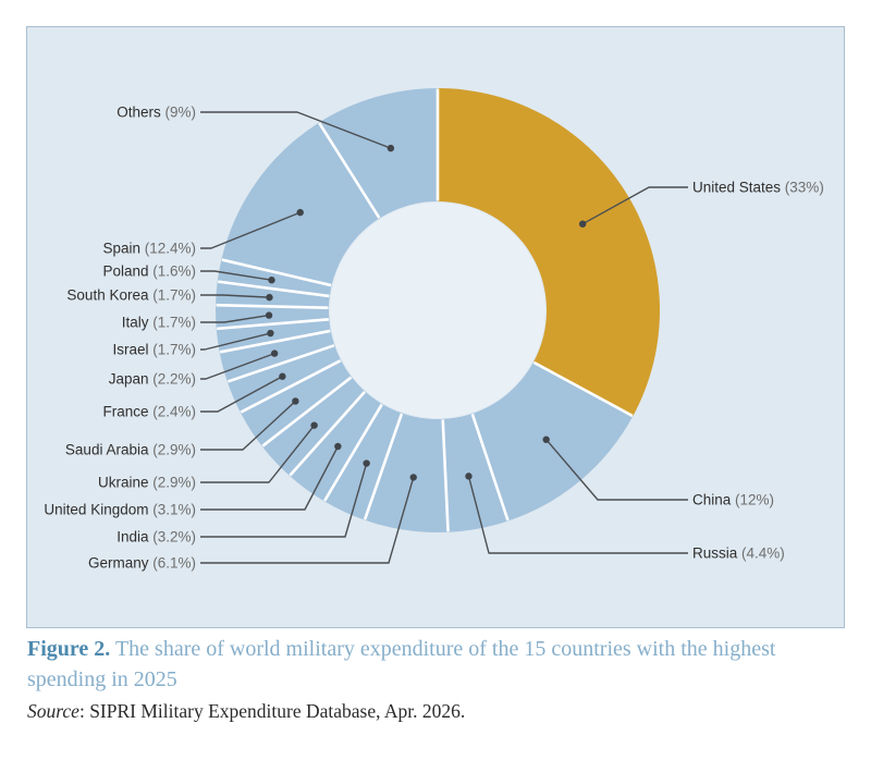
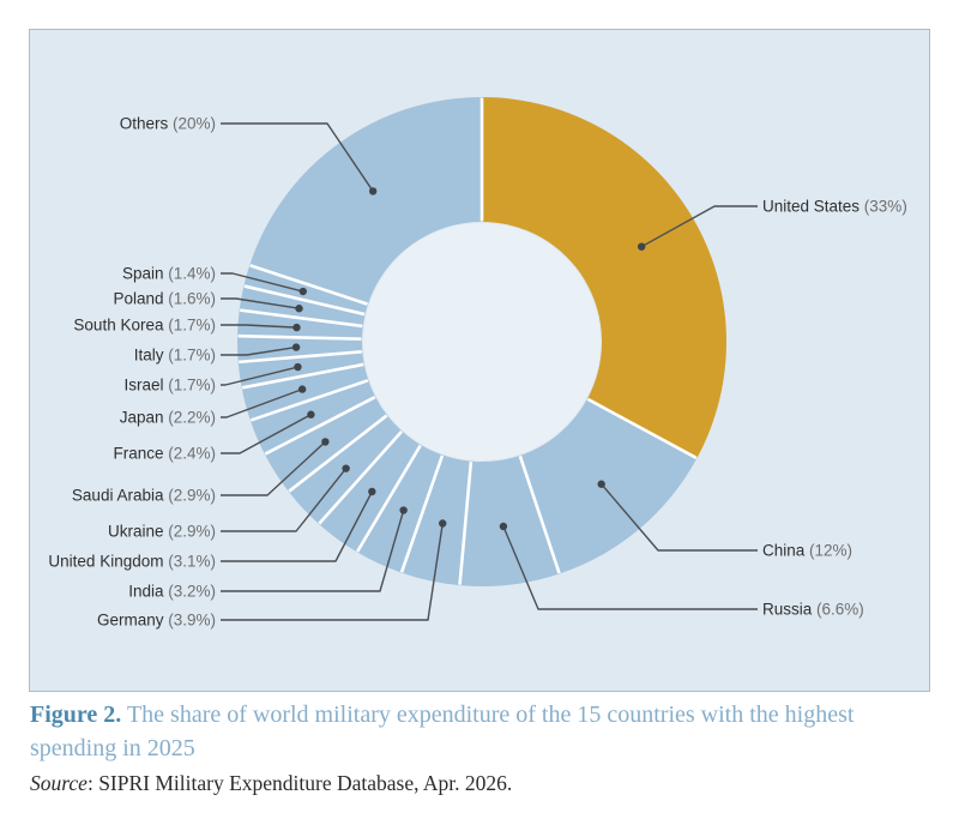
Russia: 4.4% -> 6.6%
Germany: 6.1% -> 3.9%
Spain: 12.4% -> 1.4%
Others: 9% -> 20%
